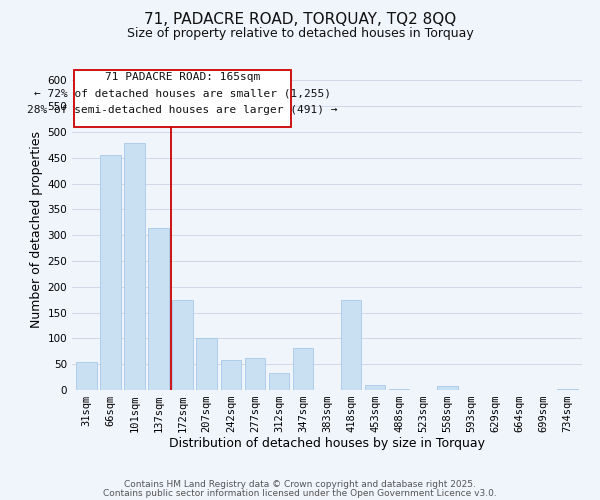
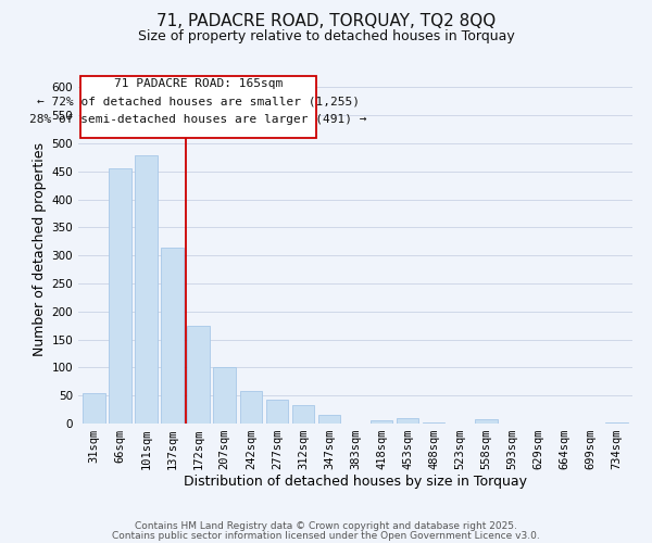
277sqm: 62 -> 42
347sqm: 82 -> 16
418sqm: 174 -> 6
